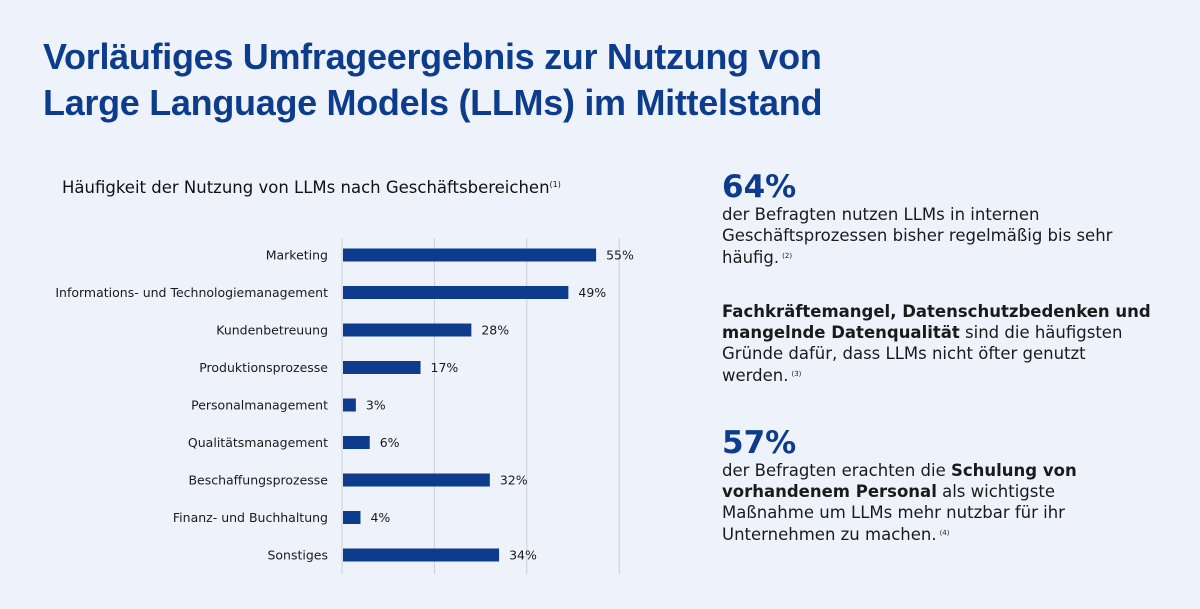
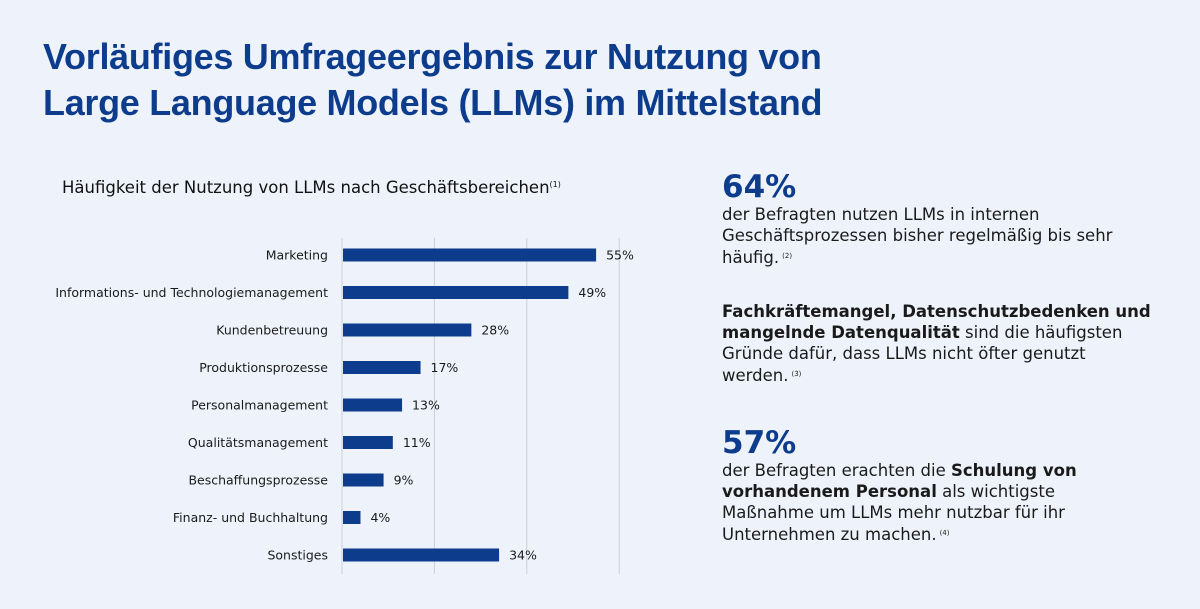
Personalmanagement: 3% -> 13%
Qualitätsmanagement: 6% -> 11%
Beschaffungsprozesse: 32% -> 9%
